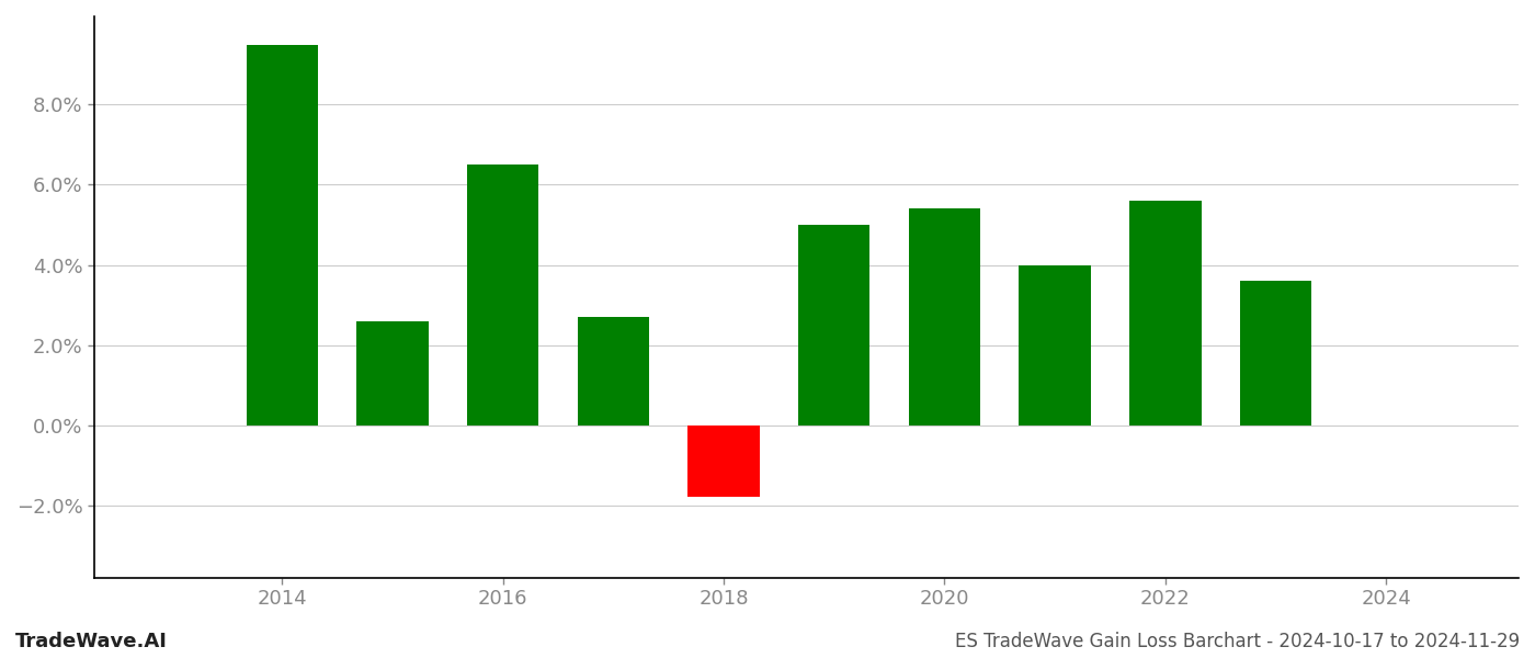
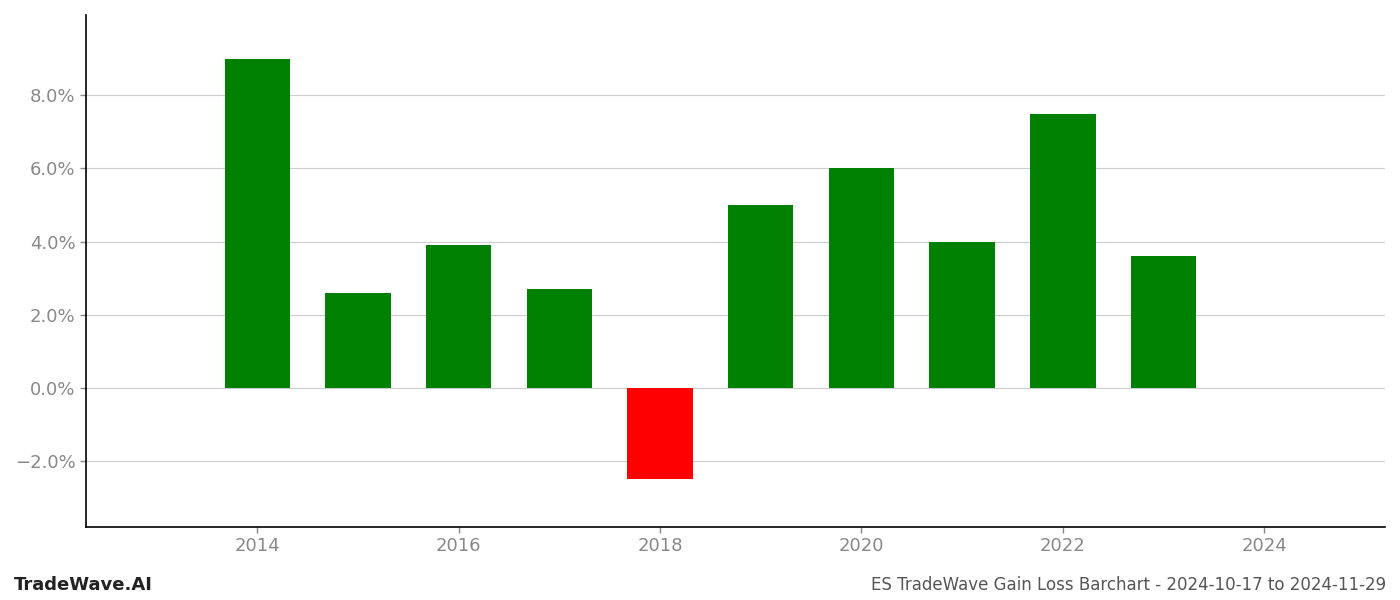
2014: 9.5% -> 9.0%
2016: 6.5% -> 3.9%
2018: -1.8% -> -2.5%
2020: 5.4% -> 6.0%
2022: 5.6% -> 7.5%
